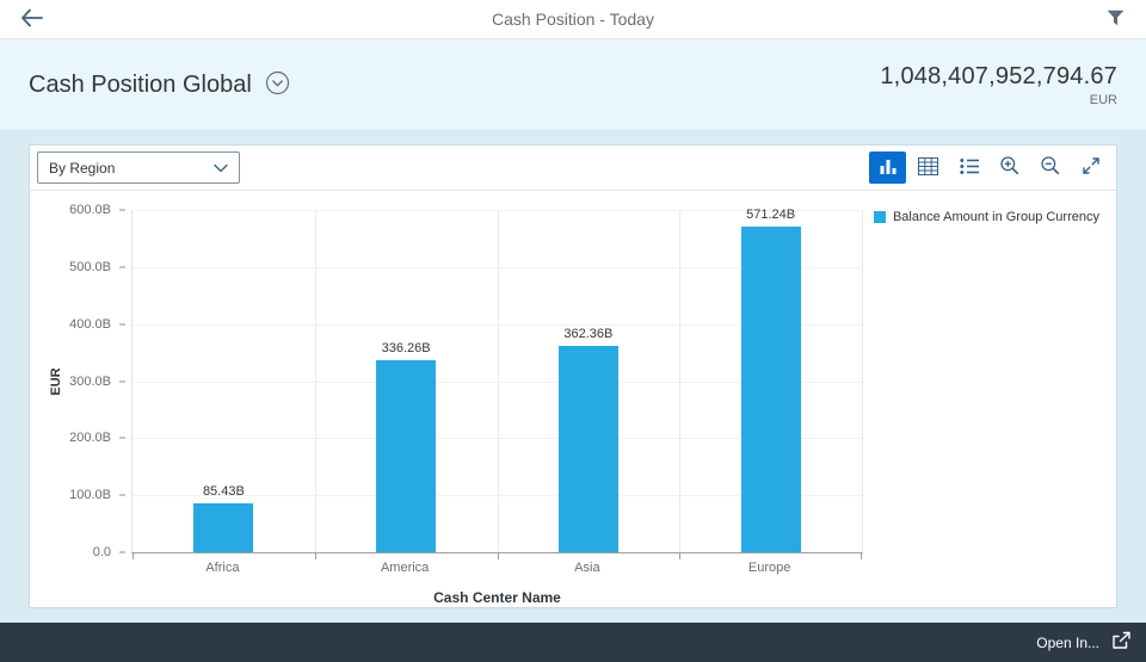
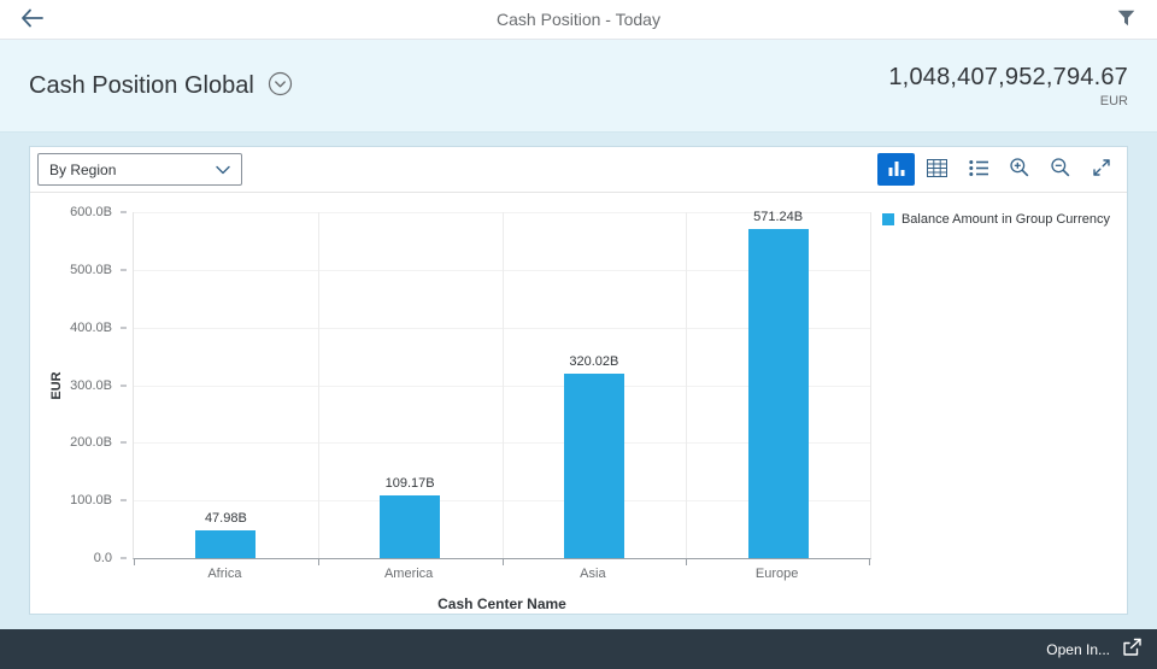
Africa: 85.43B -> 47.98B
America: 336.26B -> 109.17B
Asia: 362.36B -> 320.02B
